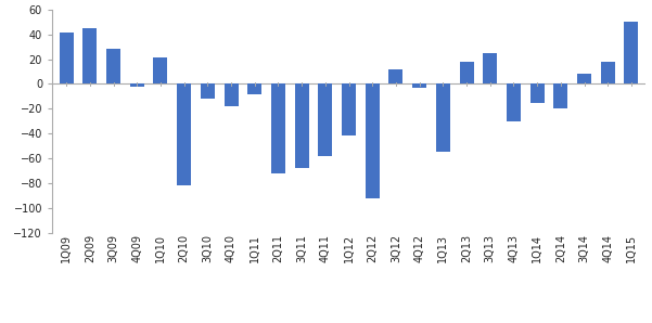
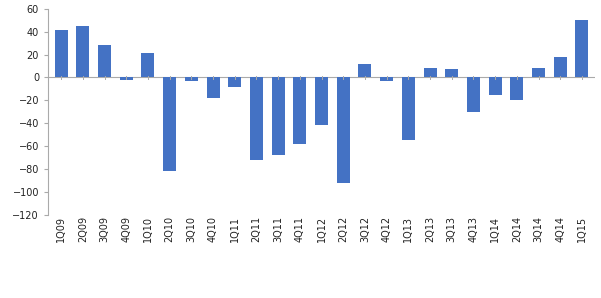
3Q10: -12 -> -3
2Q13: 18 -> 8
3Q13: 25 -> 7
